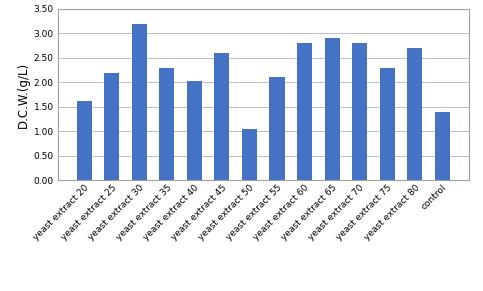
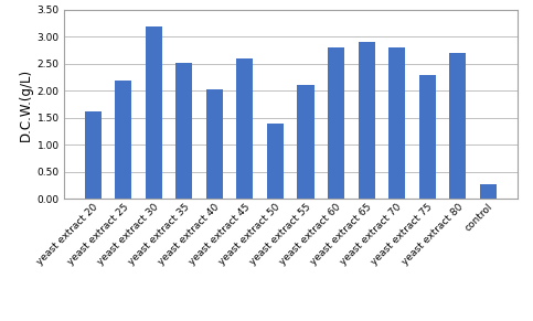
yeast extract 35: 2.30 -> 2.51
yeast extract 50: 1.05 -> 1.40
control: 1.40 -> 0.28
